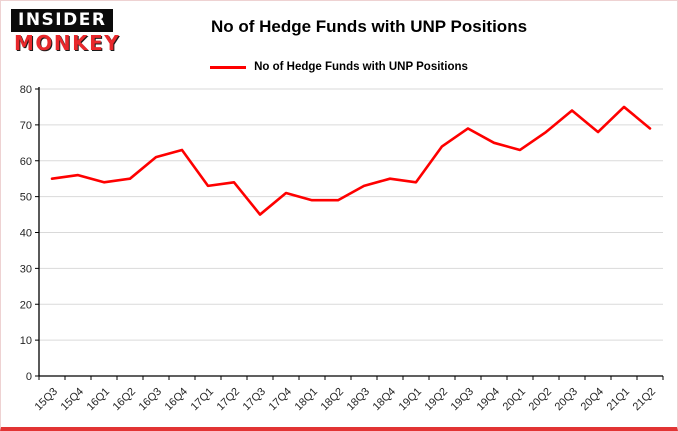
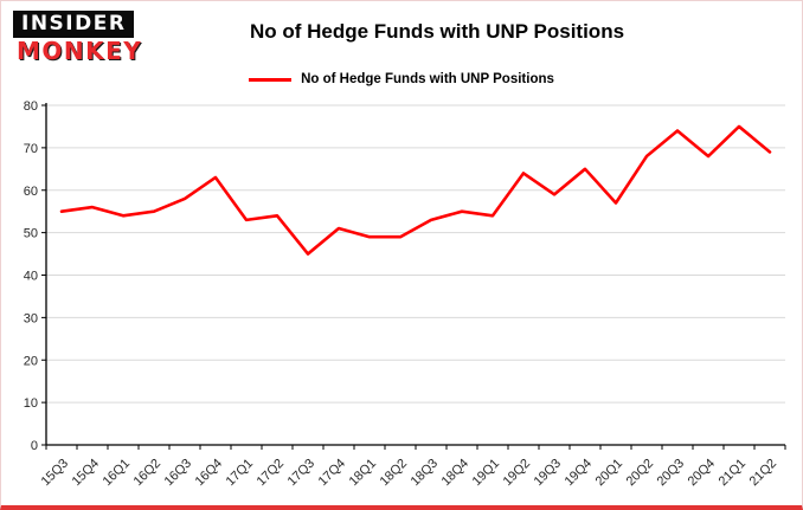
16Q3: 61 -> 58
19Q3: 69 -> 59
20Q1: 63 -> 57
